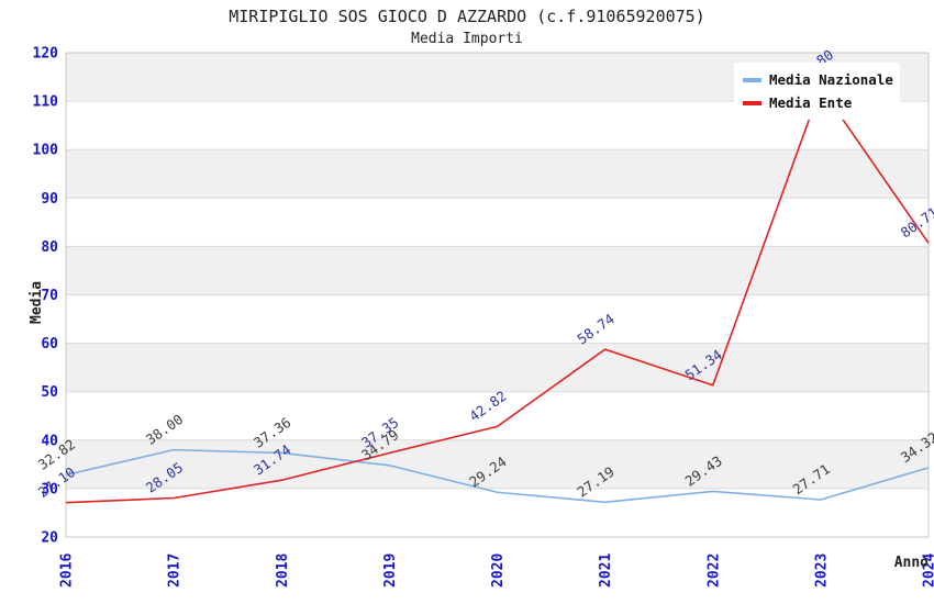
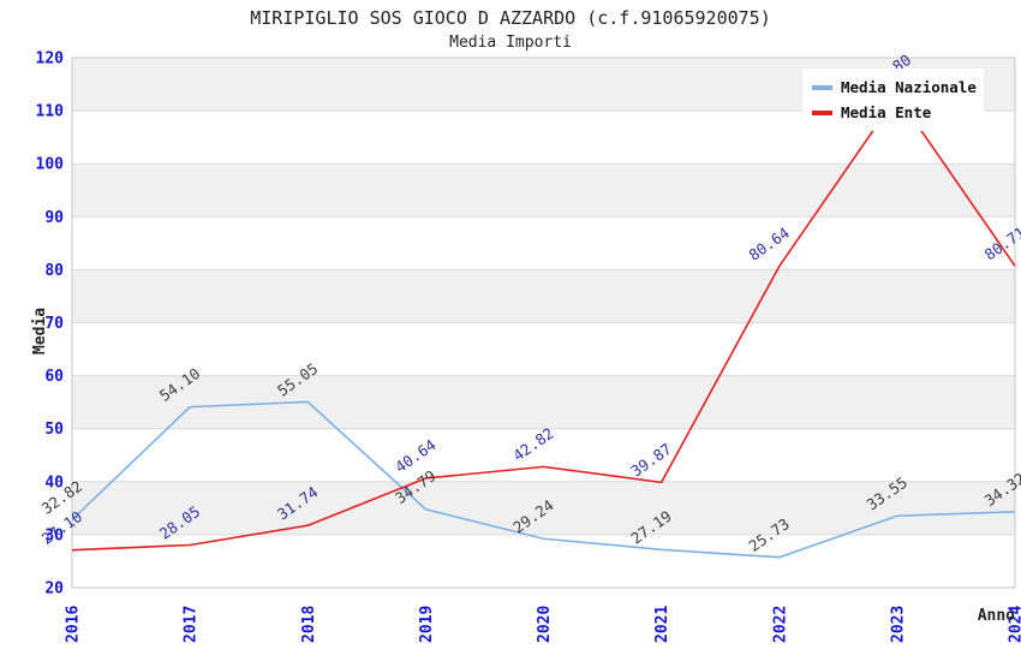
Media Nazionale/2017: 38.00 -> 54.10
Media Nazionale/2018: 37.36 -> 55.05
Media Ente/2019: 37.35 -> 40.64
Media Ente/2021: 58.74 -> 39.87
Media Nazionale/2022: 29.43 -> 25.73
Media Ente/2022: 51.34 -> 80.64
Media Nazionale/2023: 27.71 -> 33.55
